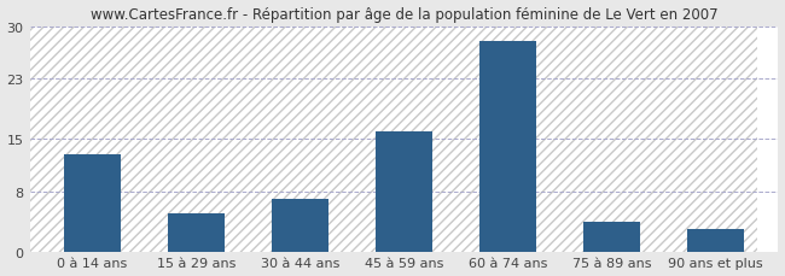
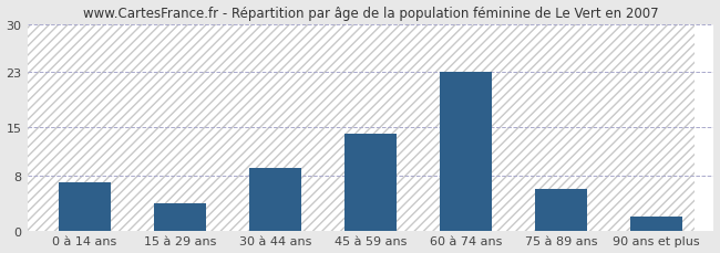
0 à 14 ans: 13 -> 7
15 à 29 ans: 5 -> 4
30 à 44 ans: 7 -> 9
45 à 59 ans: 16 -> 14
60 à 74 ans: 28 -> 23
75 à 89 ans: 4 -> 6
90 ans et plus: 3 -> 2
